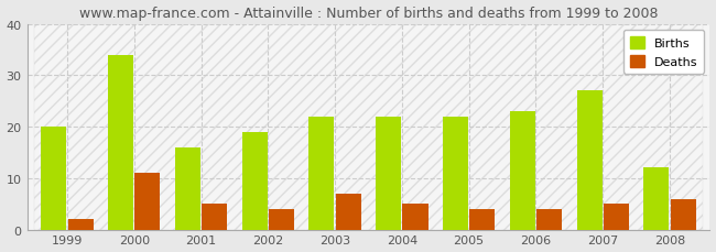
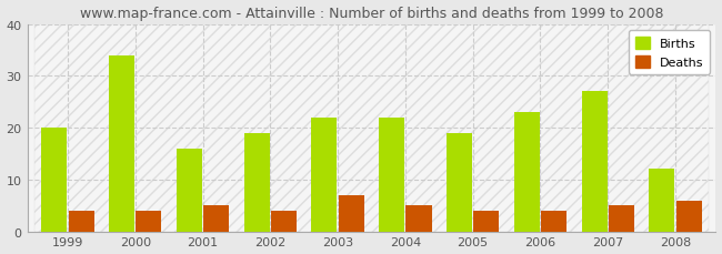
Deaths/1999: 2 -> 4
Deaths/2000: 11 -> 4
Births/2005: 22 -> 19
